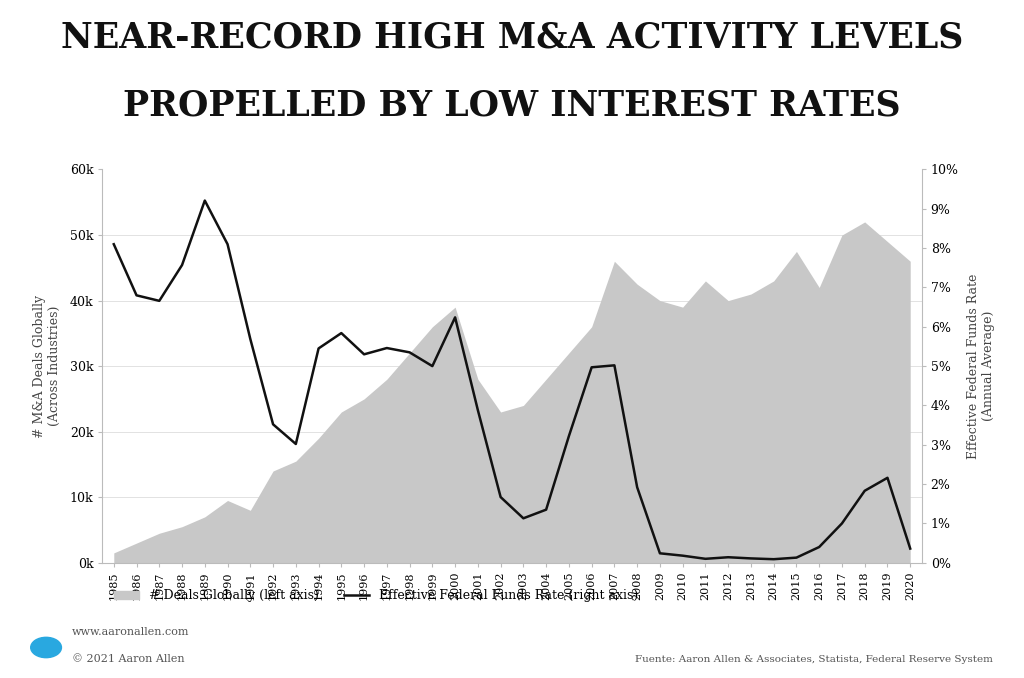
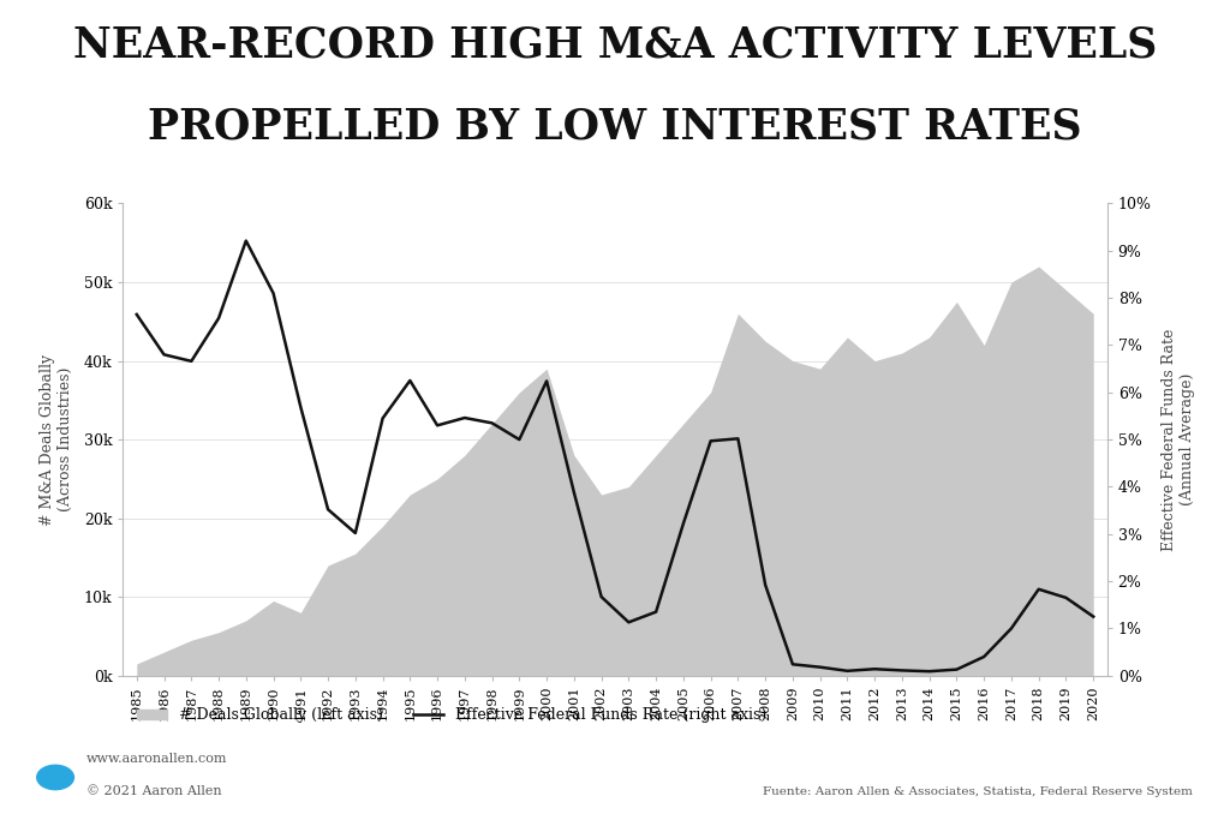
Effective Federal Funds Rate (right axis)/1985: 8.10% -> 7.65%
Effective Federal Funds Rate (right axis)/1995: 5.84% -> 6.25%
Effective Federal Funds Rate (right axis)/2019: 2.16% -> 1.65%
Effective Federal Funds Rate (right axis)/2020: 0.36% -> 1.25%
